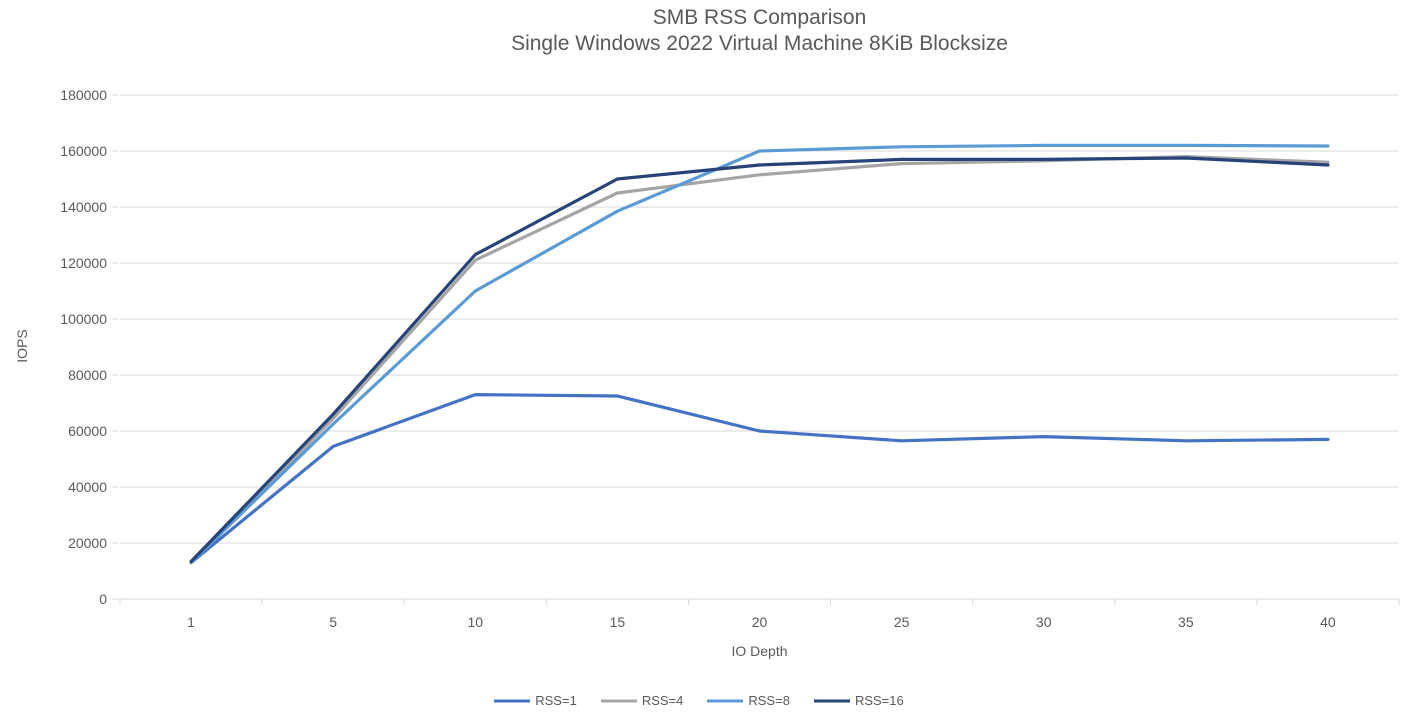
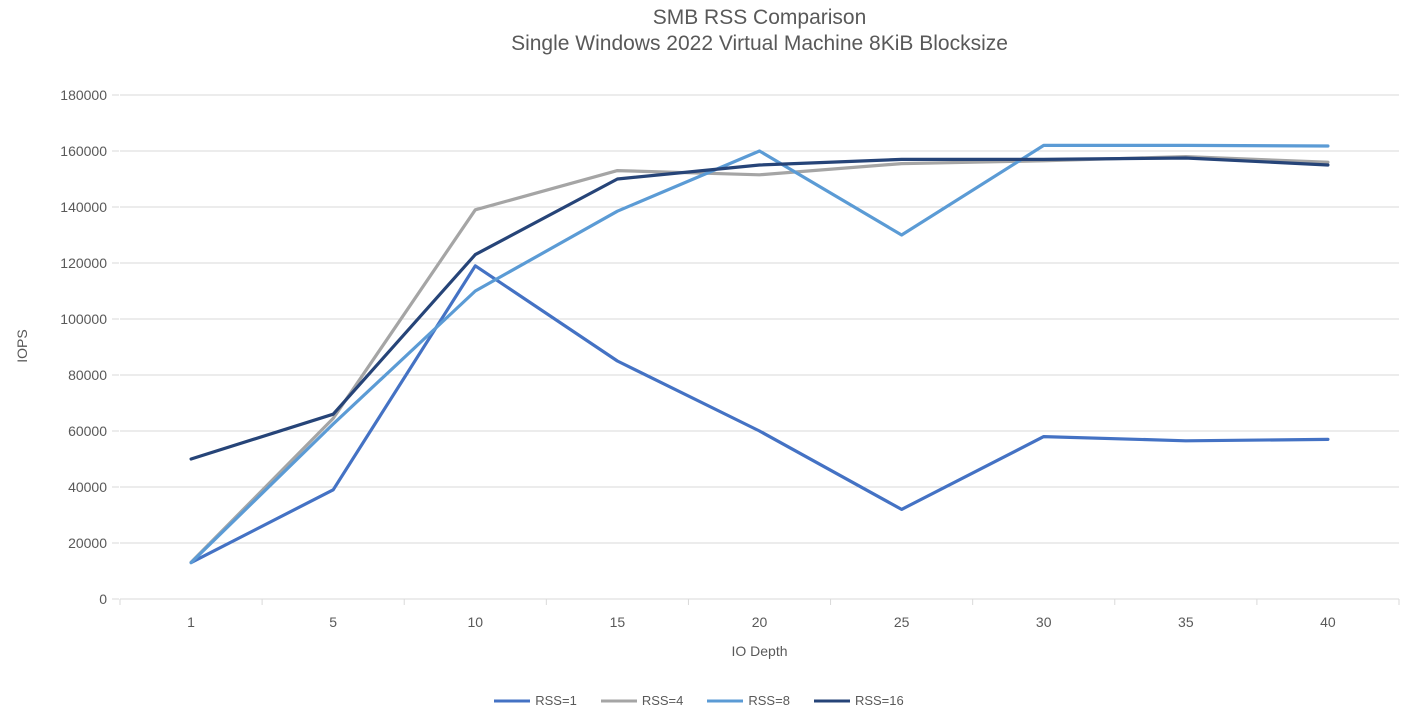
RSS=16/1: 13000 -> 50000
RSS=1/5: 54000 -> 39000
RSS=1/10: 73000 -> 119000
RSS=4/10: 121000 -> 139000
RSS=1/15: 72000 -> 85000
RSS=4/15: 145000 -> 153000
RSS=1/25: 56000 -> 32000
RSS=8/25: 162000 -> 130000
